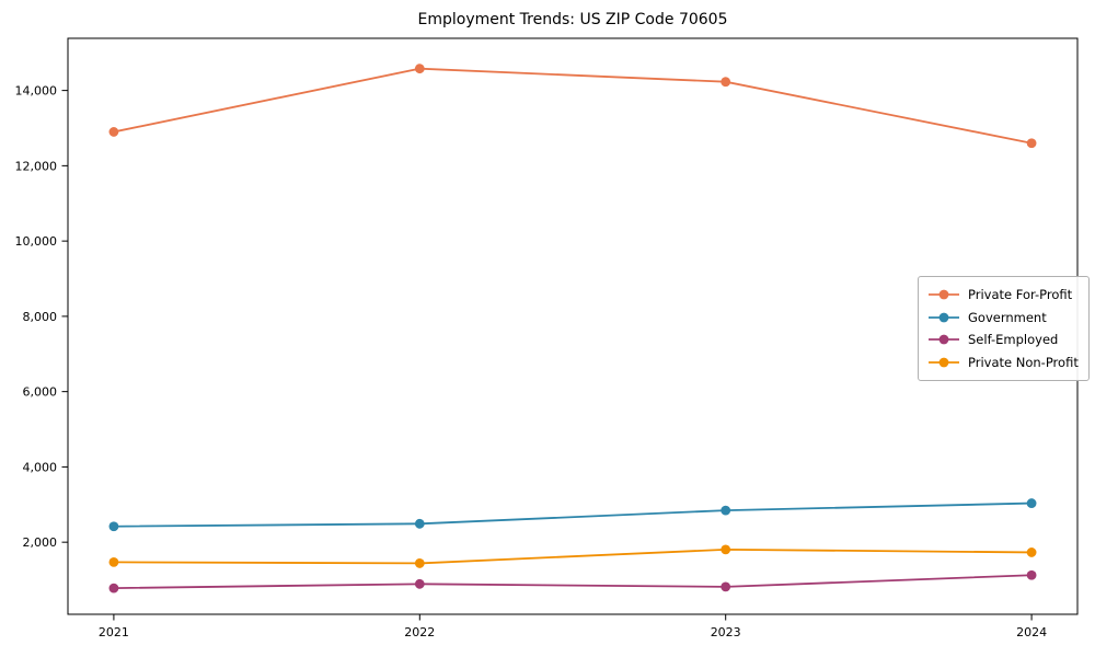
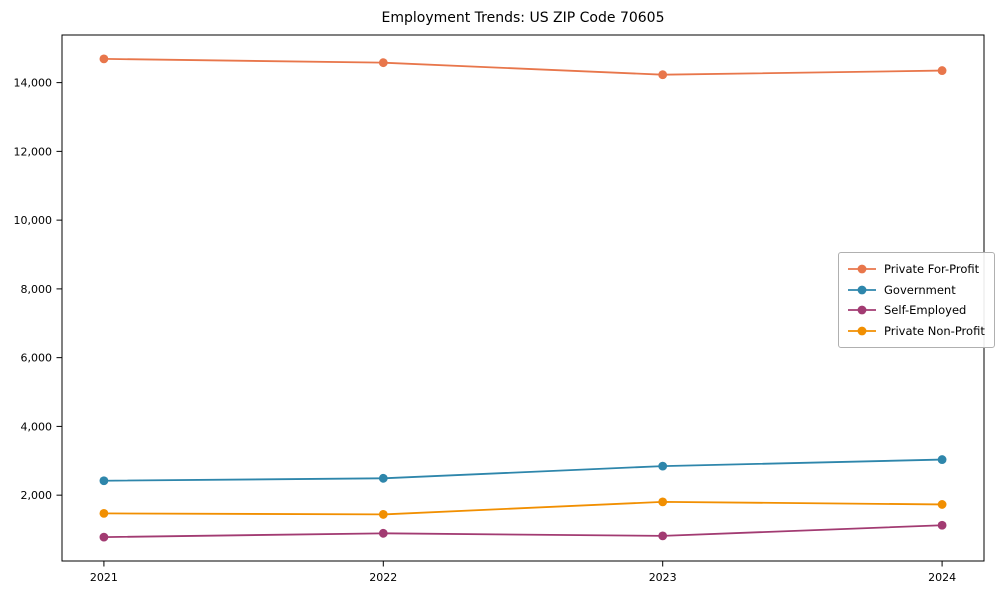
Private For-Profit/2021: 12900 -> 14700
Private For-Profit/2024: 12600 -> 14400
